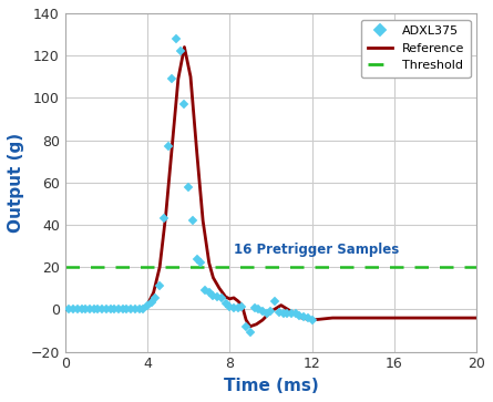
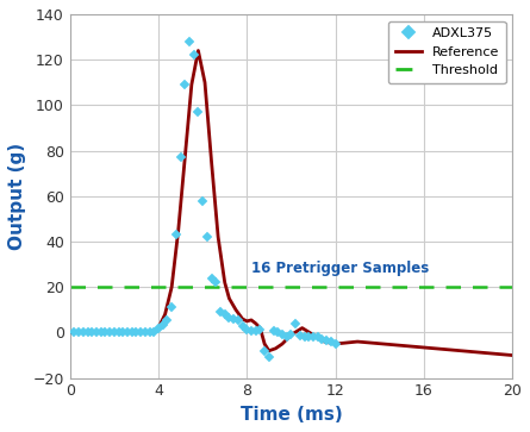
Reference/20: -4 -> -10
